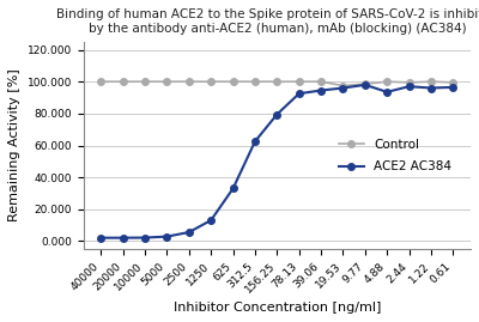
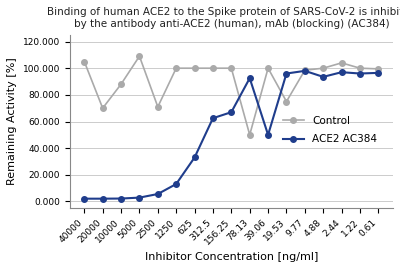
Control/40000: 100 -> 105
Control/20000: 100 -> 70
Control/10000: 100 -> 88
Control/5000: 100 -> 109
Control/2500: 100 -> 71
ACE2 AC384/156.25: 80 -> 67
Control/78.13: 100 -> 50
ACE2 AC384/39.06: 94 -> 50
Control/19.53: 98 -> 75
Control/2.44: 100 -> 104
